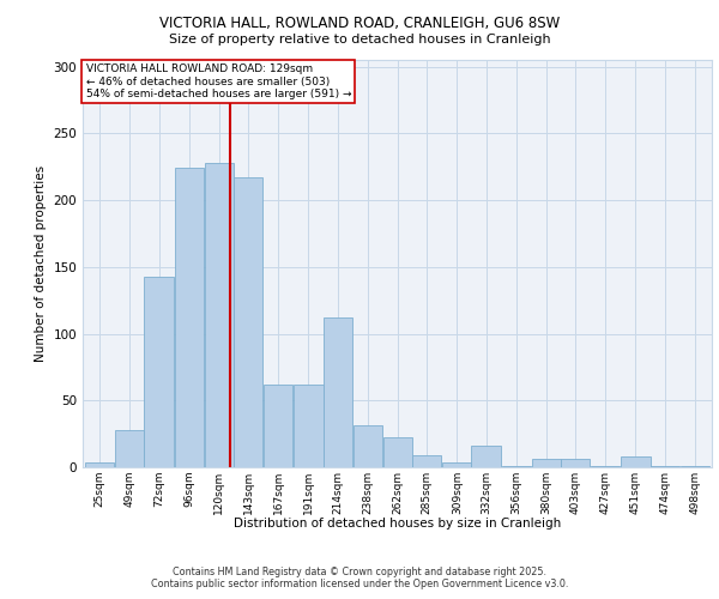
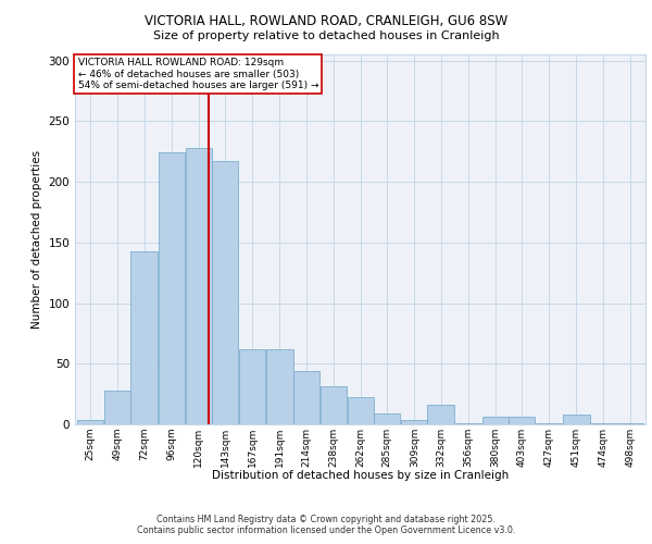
214sqm: 112 -> 44
